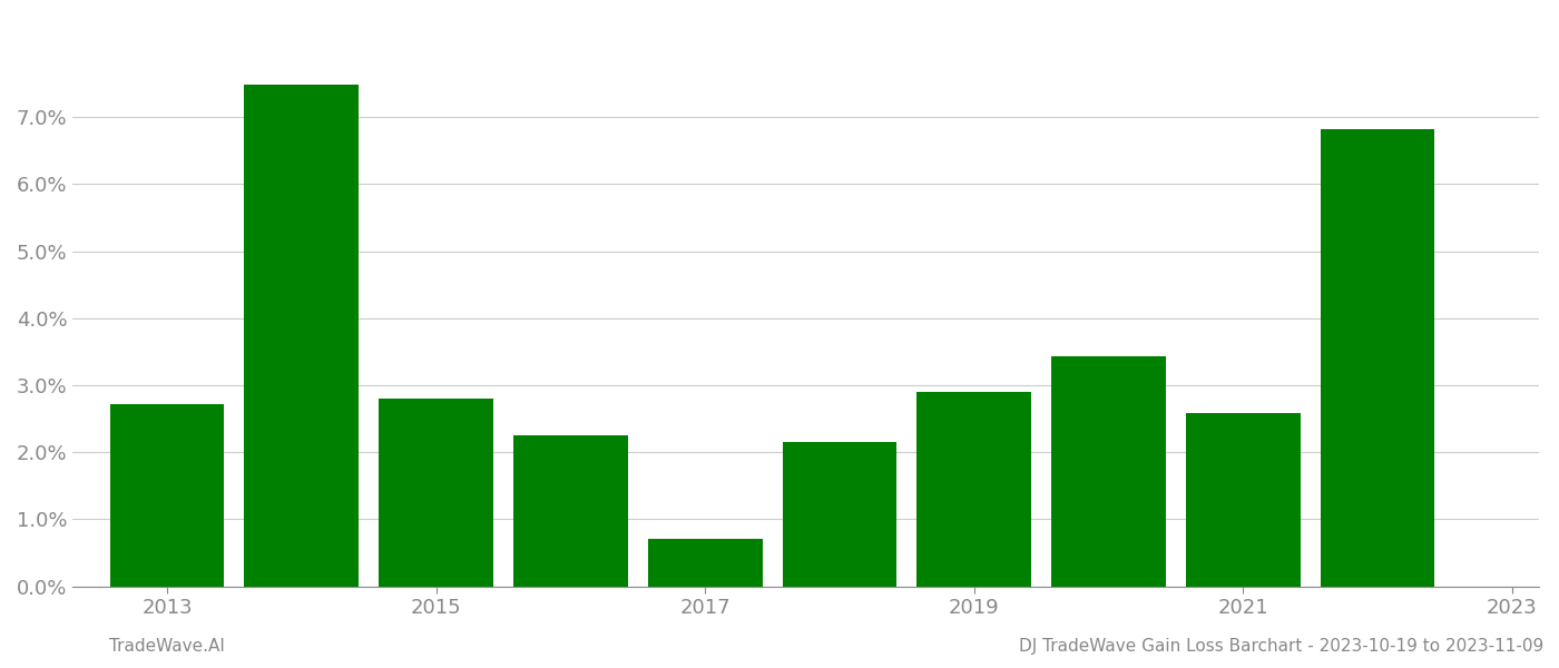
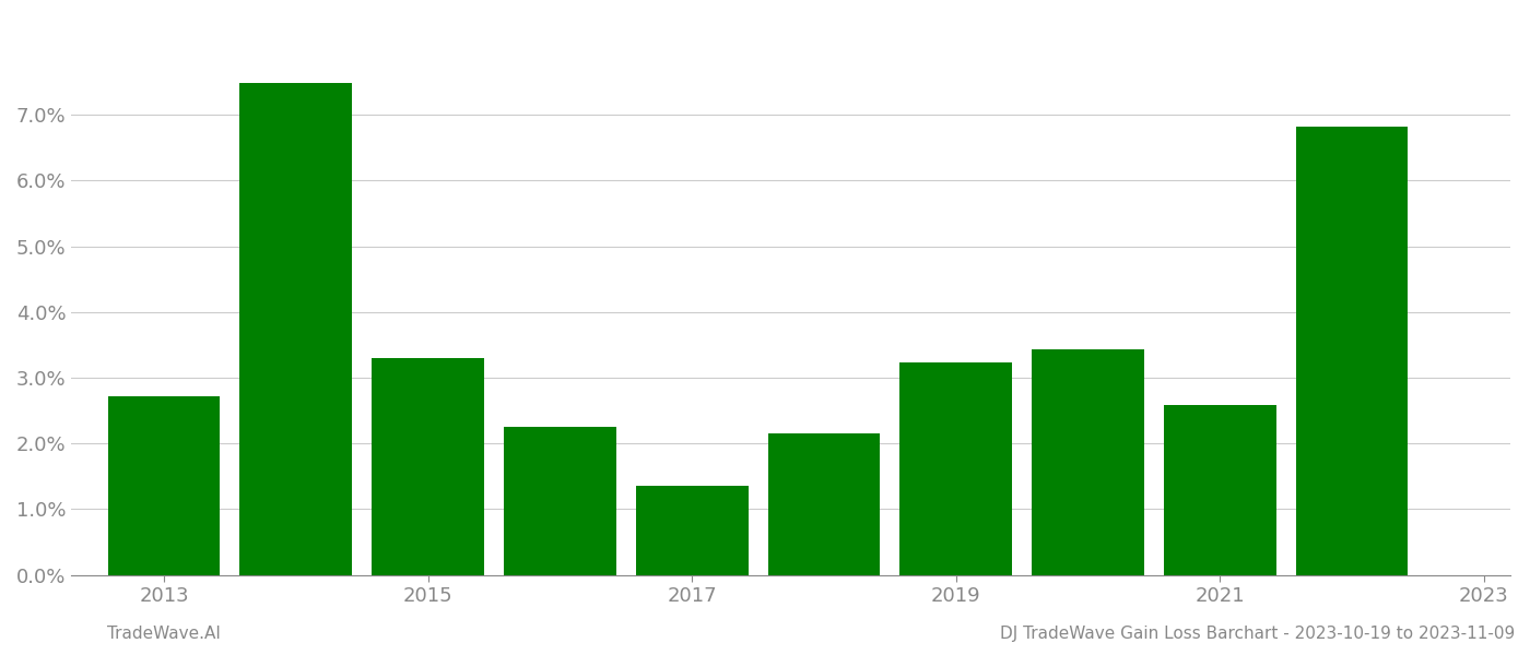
2015: 2.80% -> 3.30%
2017: 0.70% -> 1.35%
2019: 2.90% -> 3.23%
